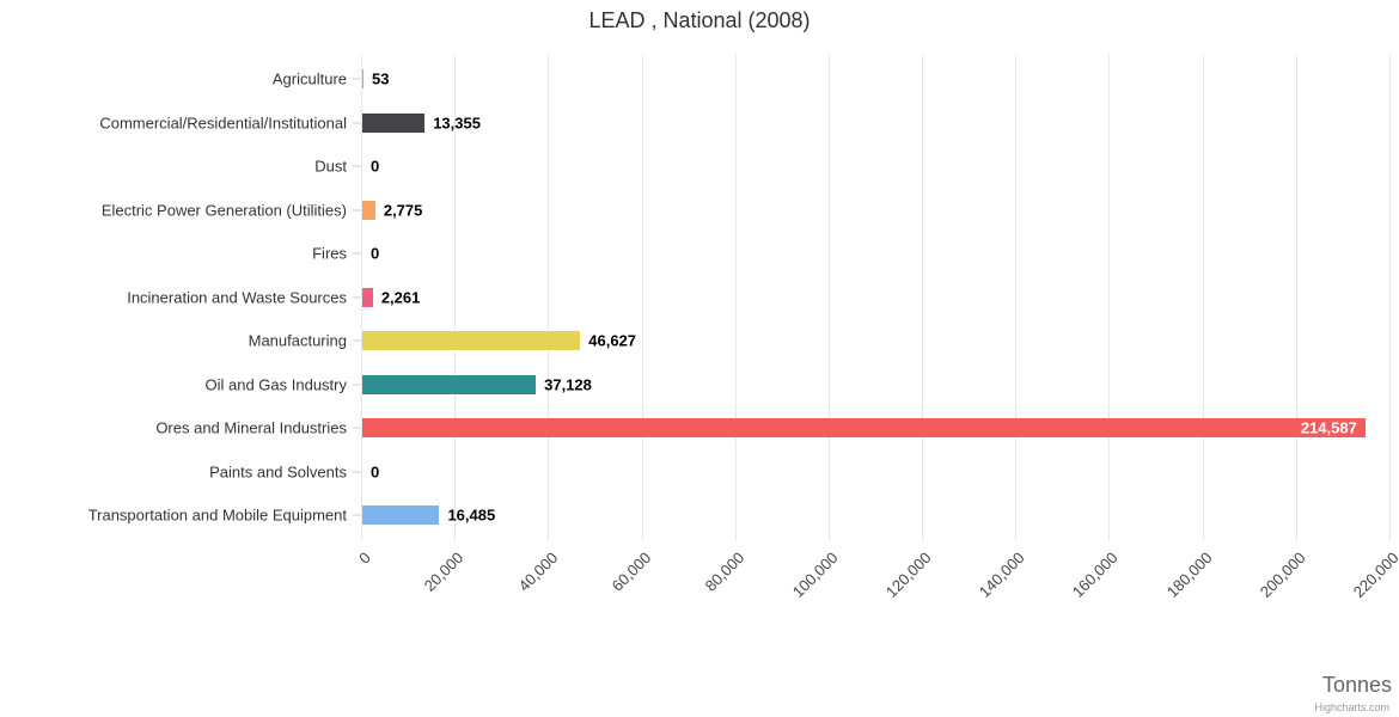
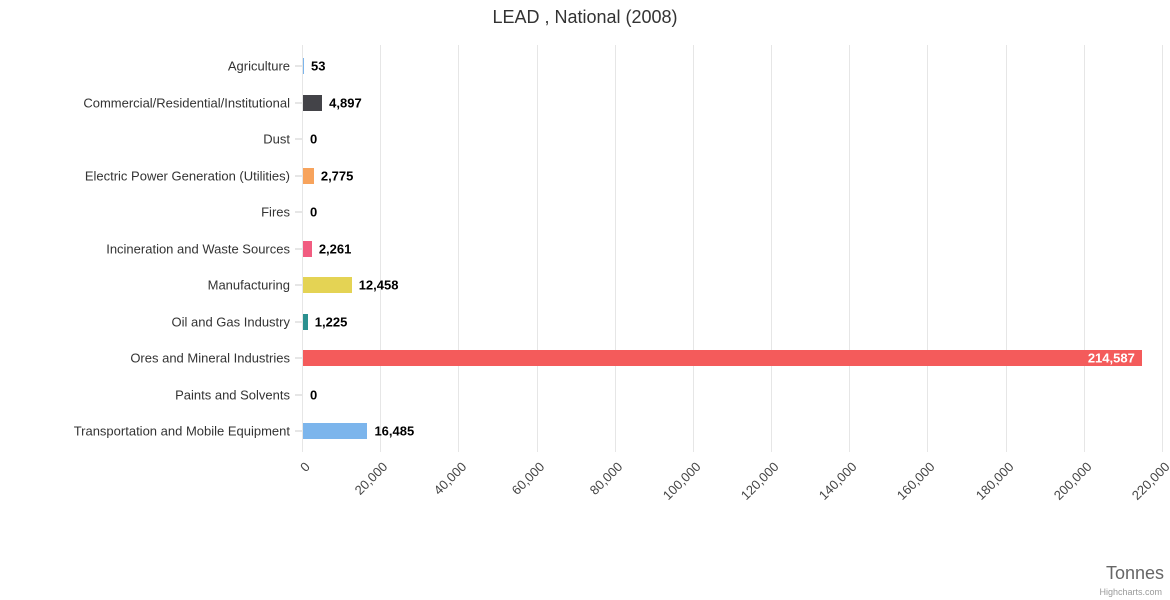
Commercial/Residential/Institutional: 13,355 -> 4,897
Manufacturing: 46,627 -> 12,458
Oil and Gas Industry: 37,128 -> 1,225
